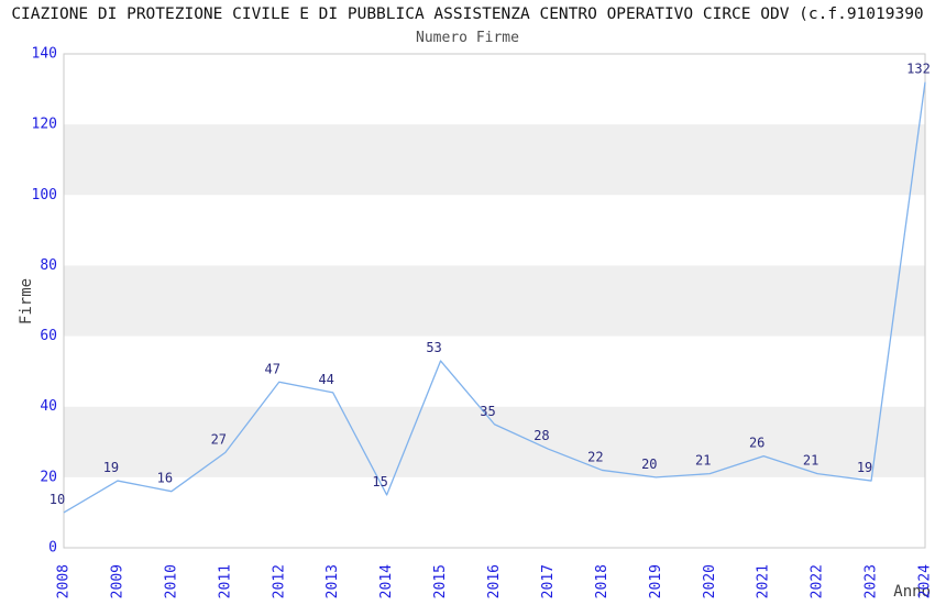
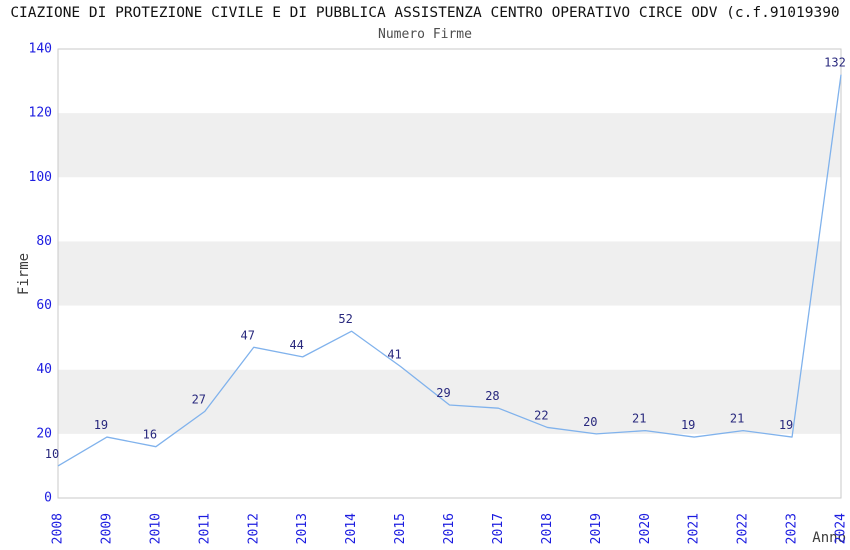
2014: 15 -> 52
2015: 53 -> 41
2016: 35 -> 29
2021: 26 -> 19
